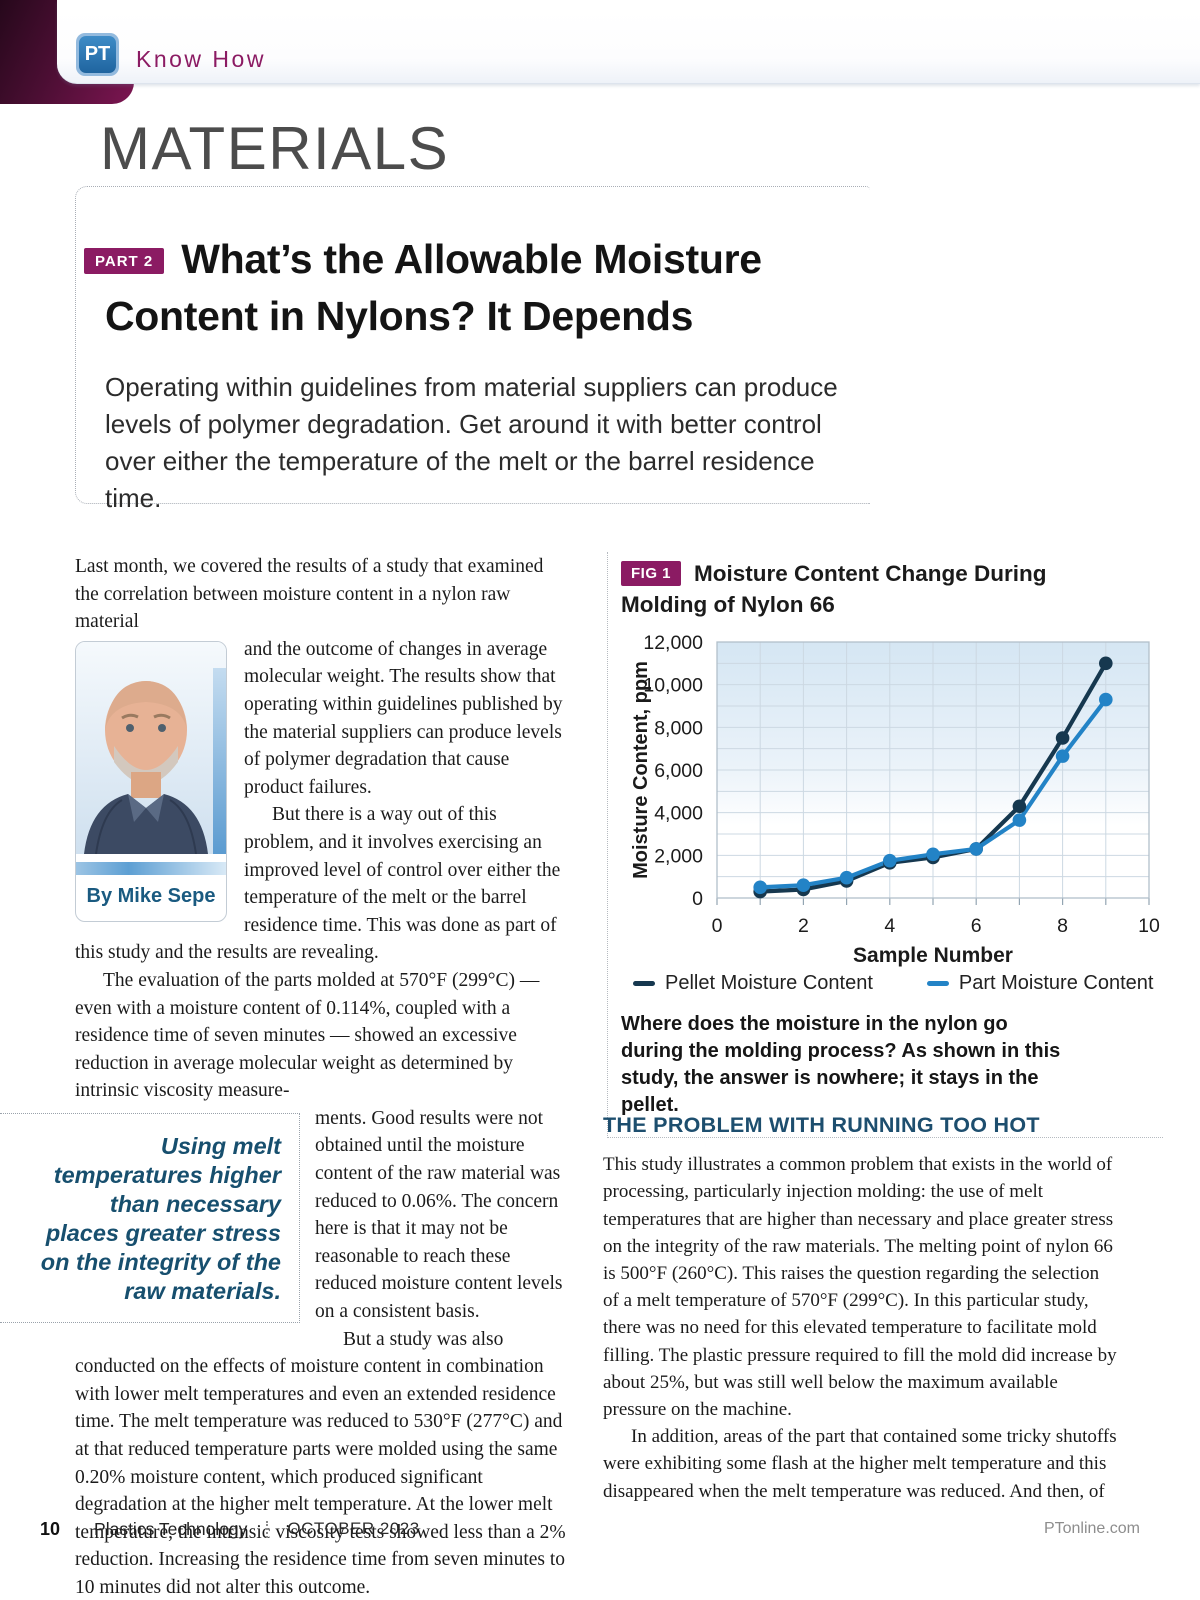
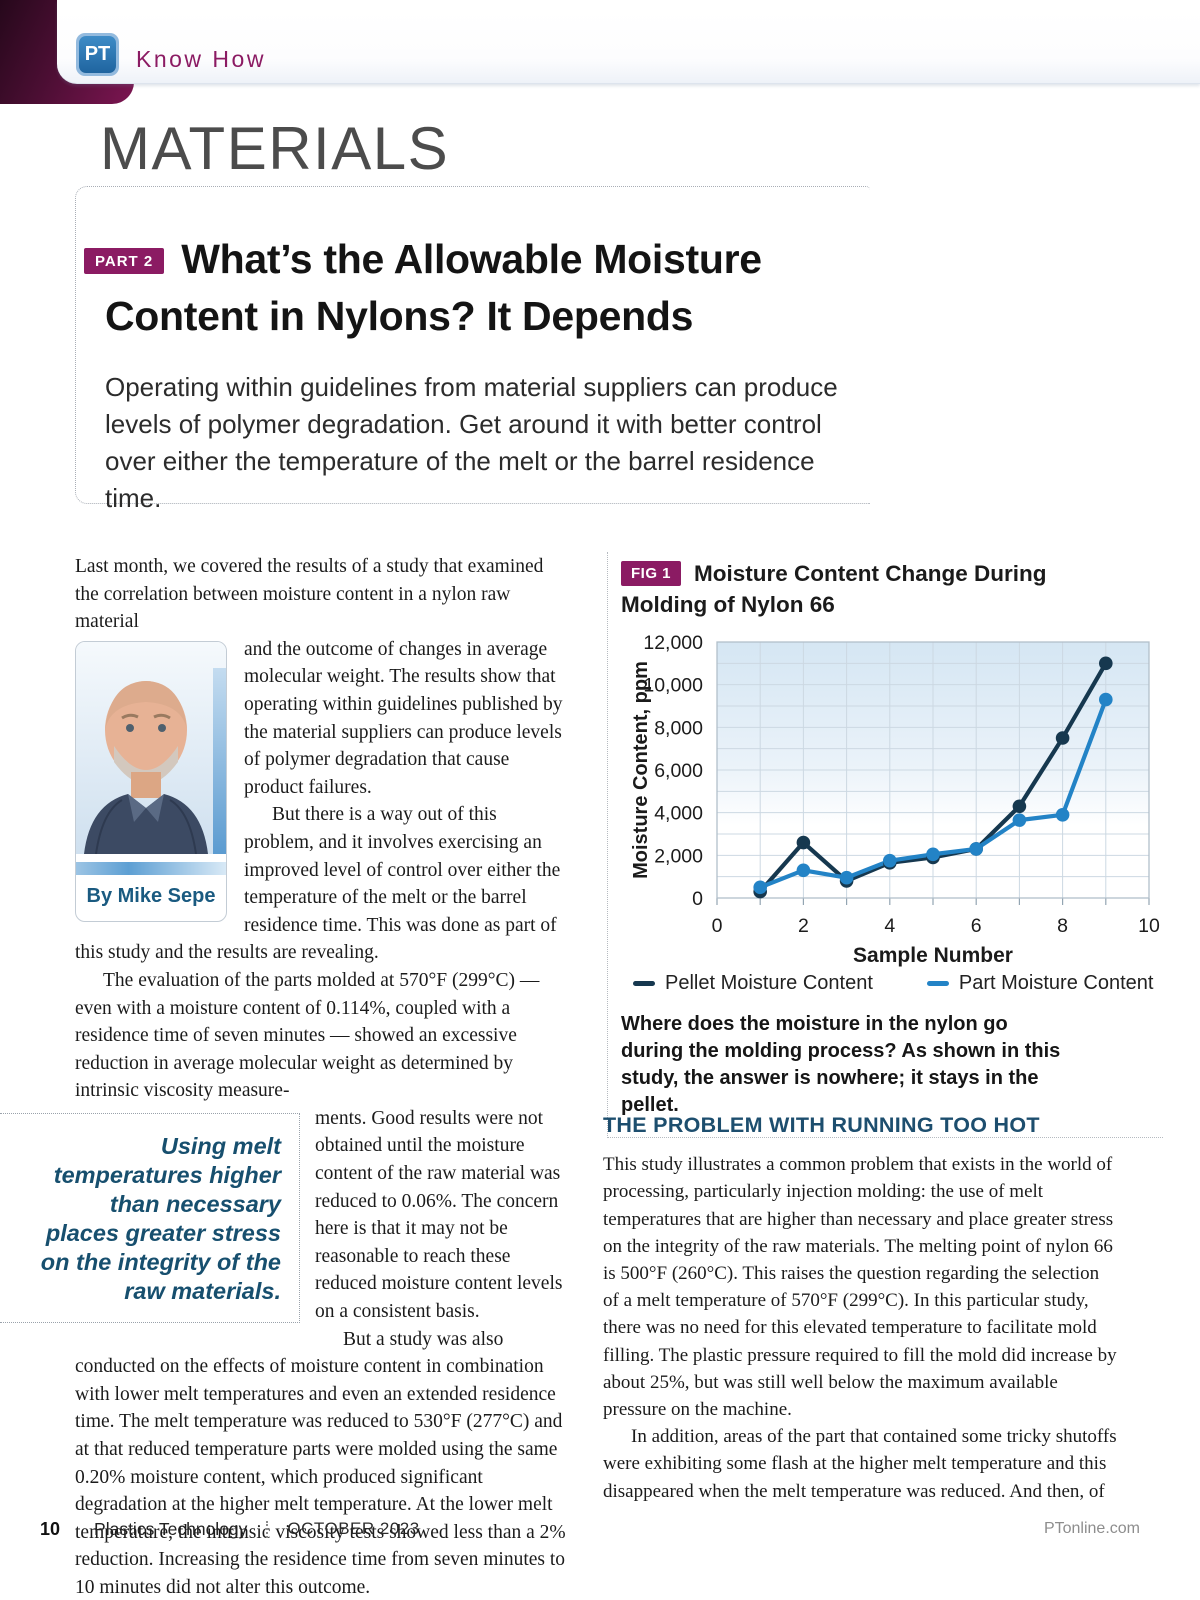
Pellet Moisture Content/2: 400 -> 2600
Part Moisture Content/2: 600 -> 1300
Part Moisture Content/8: 6600 -> 3900
